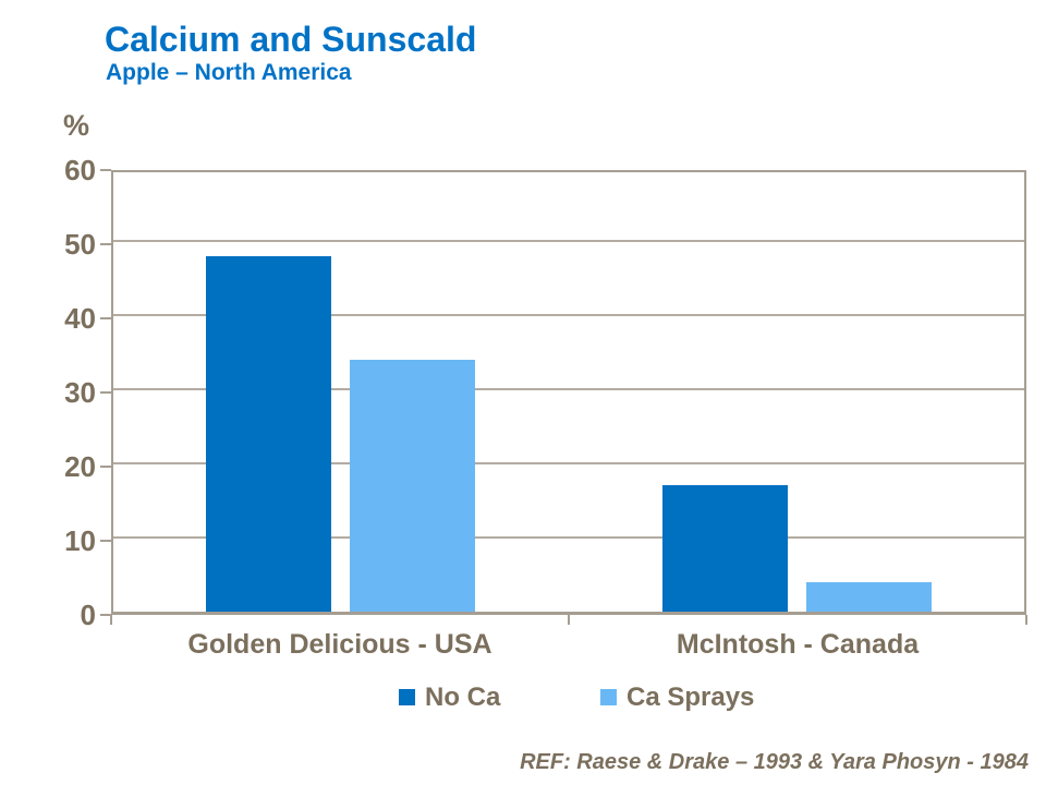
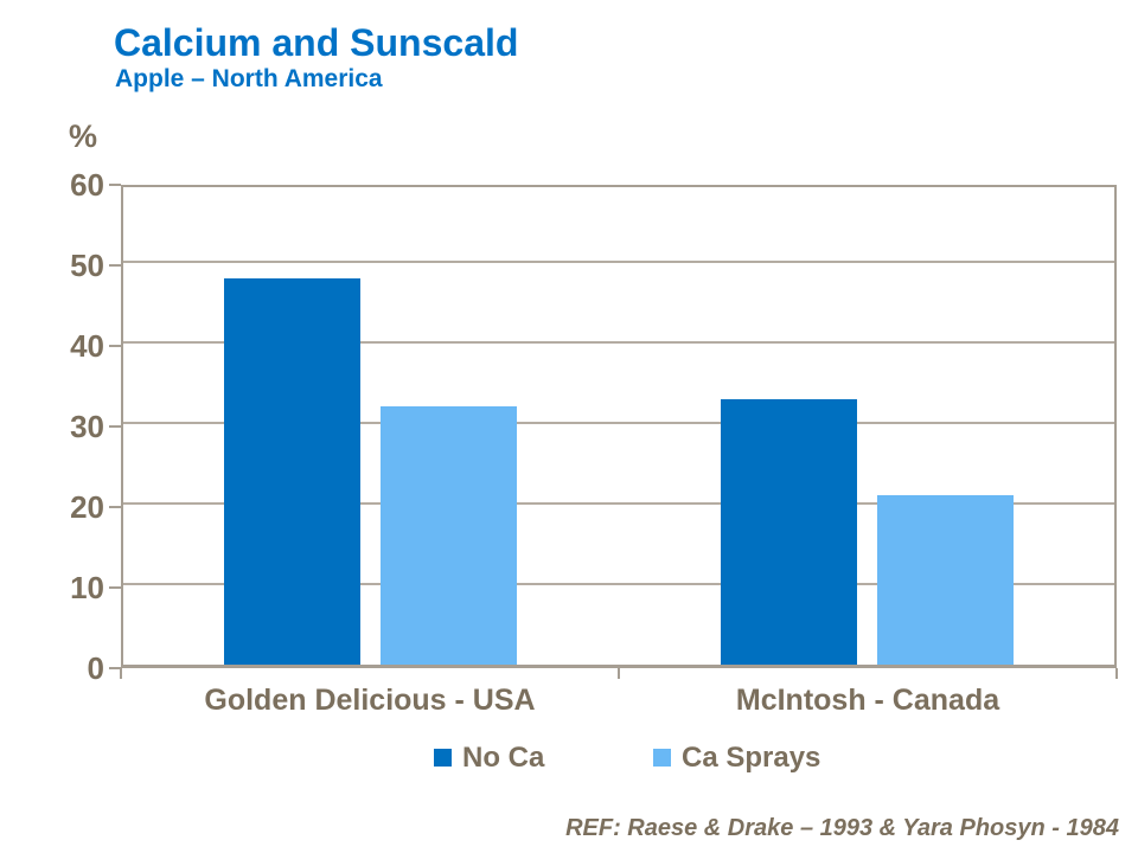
Ca Sprays/Golden Delicious - USA: 34 -> 32
No Ca/McIntosh - Canada: 17 -> 33
Ca Sprays/McIntosh - Canada: 4 -> 21
